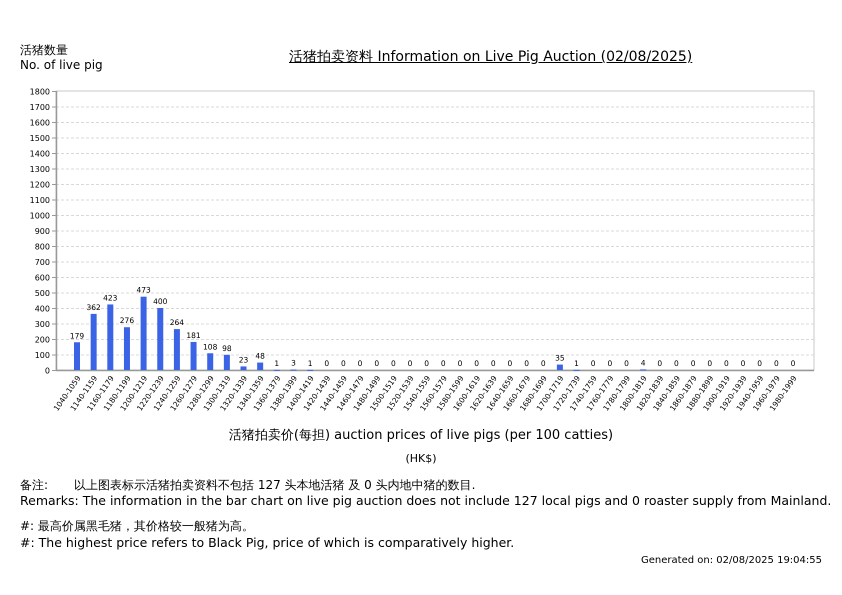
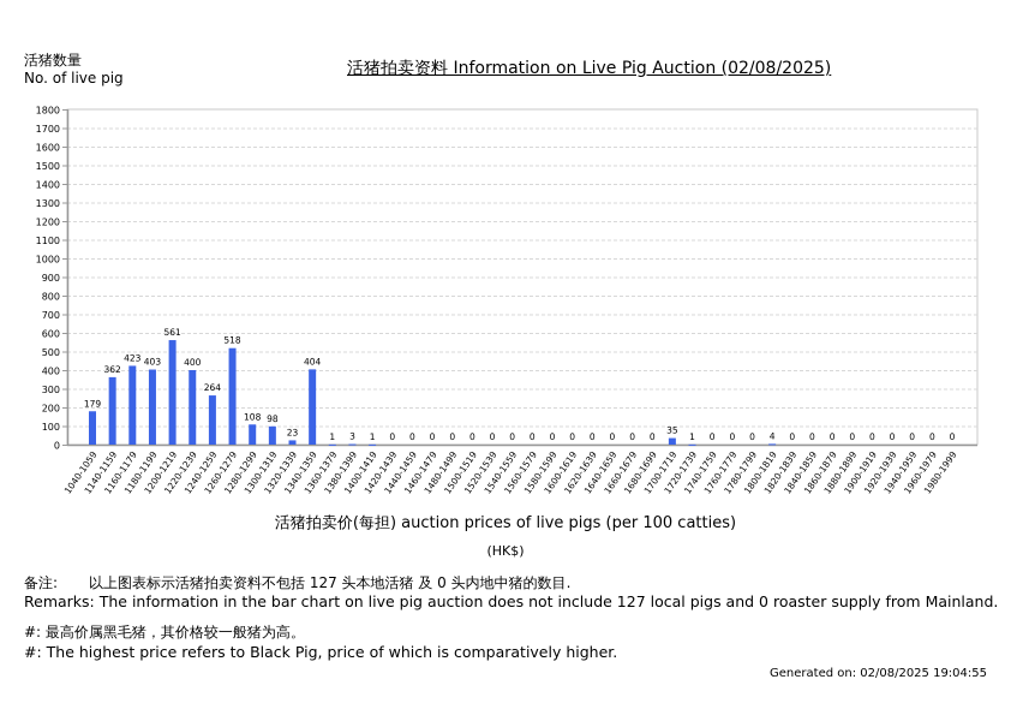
1180-1199: 276 -> 403
1200-1219: 473 -> 561
1260-1279: 181 -> 518
1340-1359: 48 -> 404
